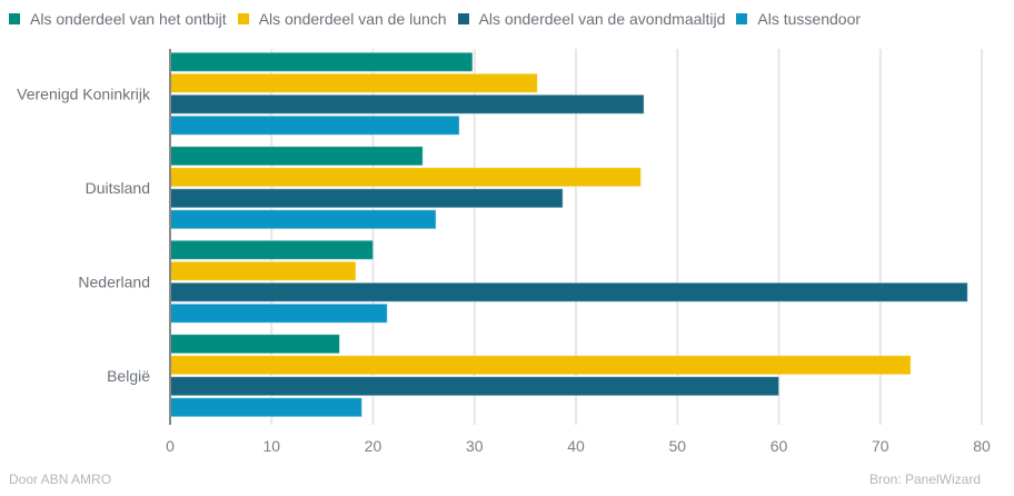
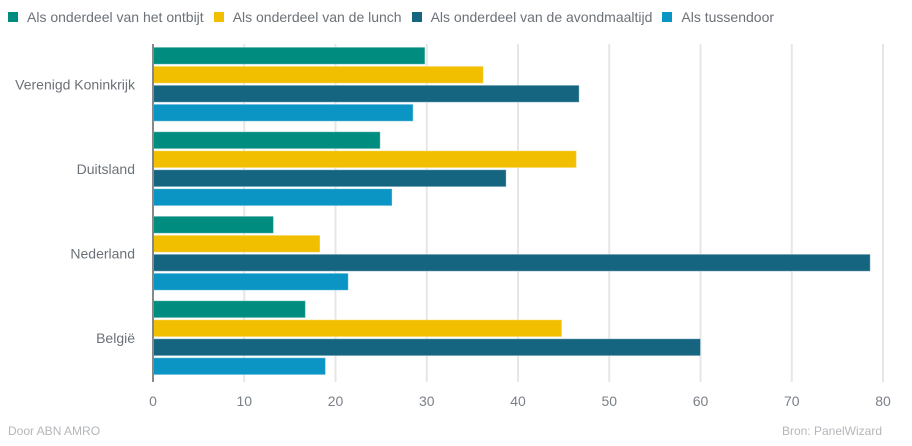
Als onderdeel van het ontbijt/Nederland: 20 -> 13
Als onderdeel van de lunch/België: 73 -> 45
